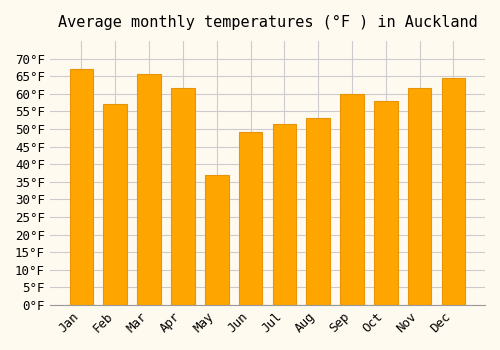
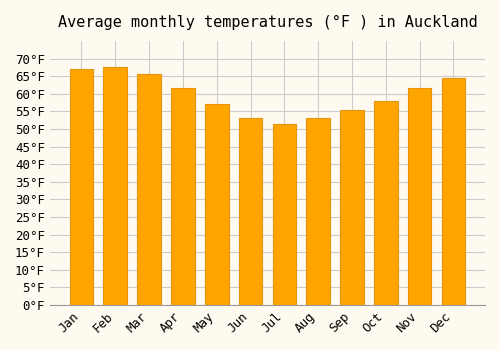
Feb: 57.0°F -> 67.5°F
May: 37.0°F -> 57.0°F
Jun: 49.0°F -> 53.0°F
Sep: 60.0°F -> 55.5°F
